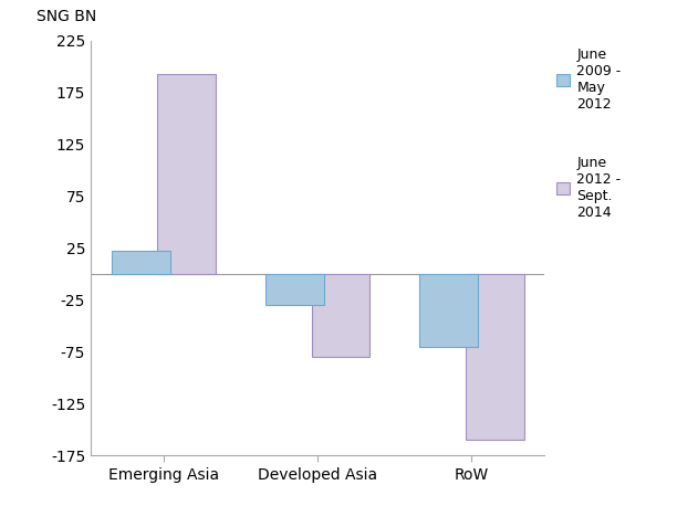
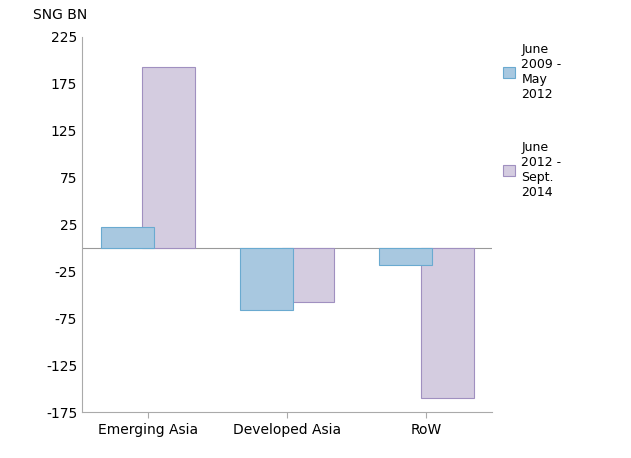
June 2009 - May 2012/Developed Asia: -30 -> -66
June 2012 - Sept. 2014/Developed Asia: -80 -> -58
June 2009 - May 2012/RoW: -70 -> -18
